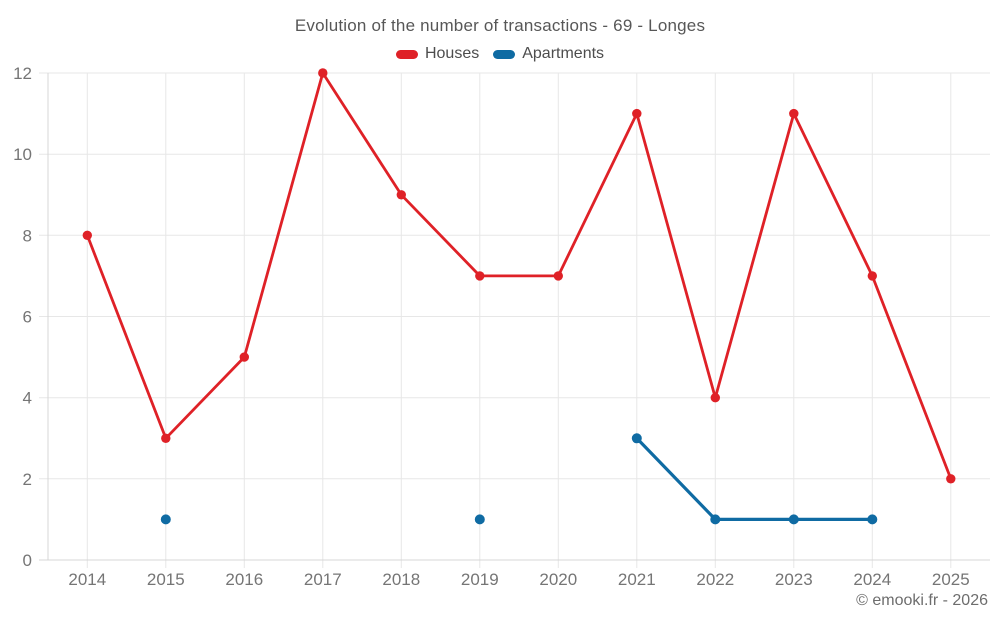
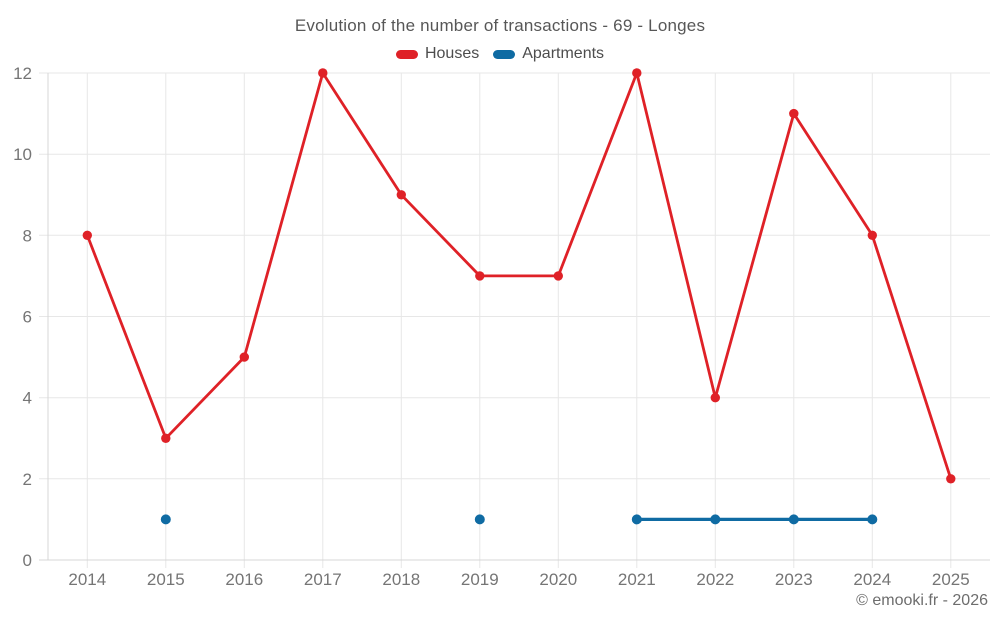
Houses/2021: 11 -> 12
Apartments/2021: 3 -> 1
Houses/2024: 7 -> 8
